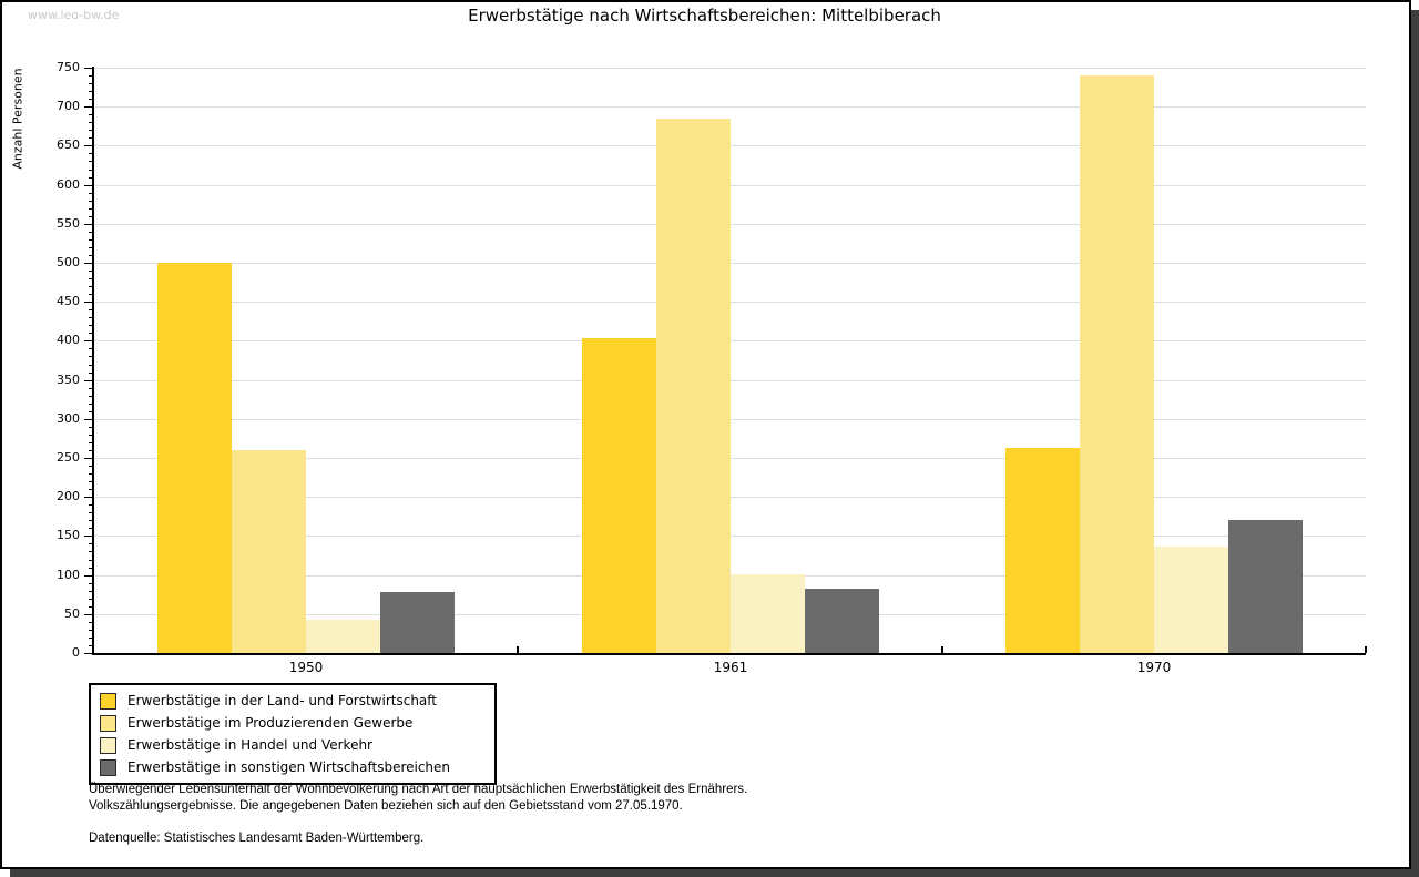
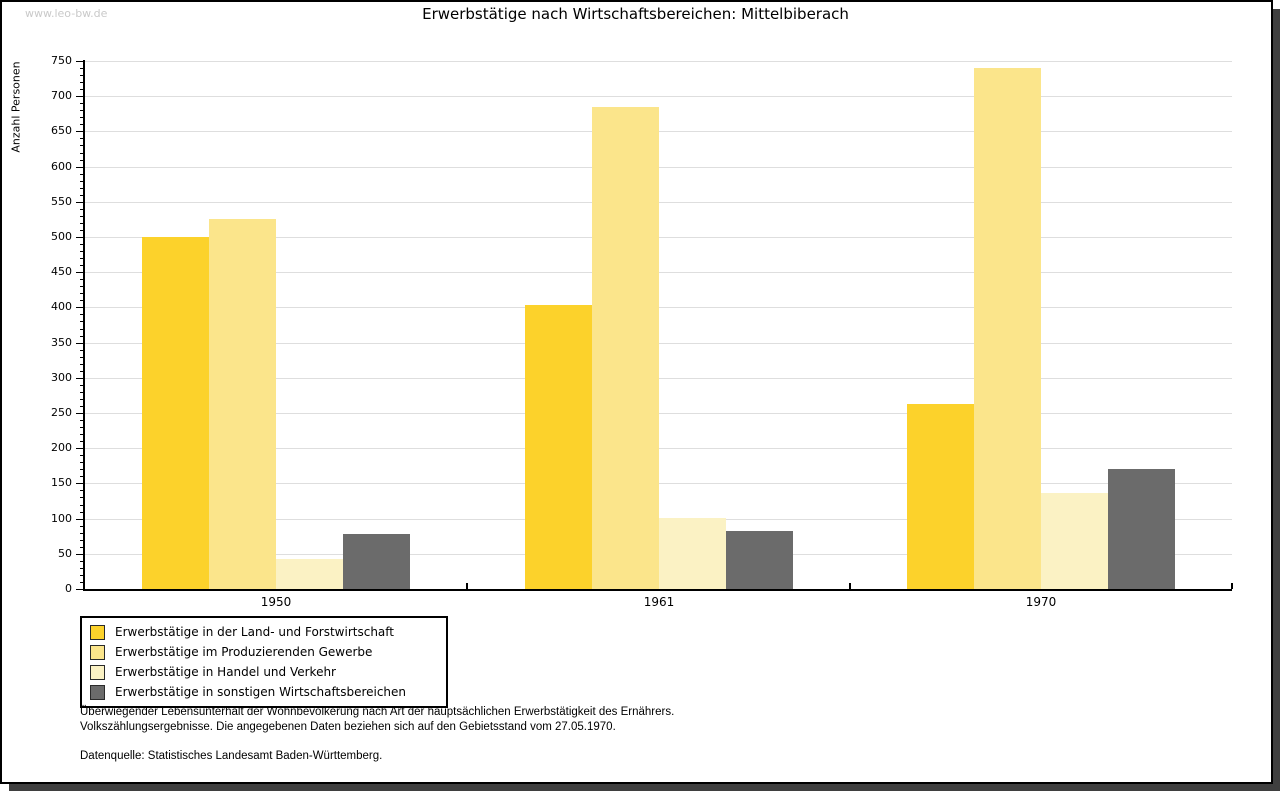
Erwerbstätige im Produzierenden Gewerbe/1950: 260 -> 520
